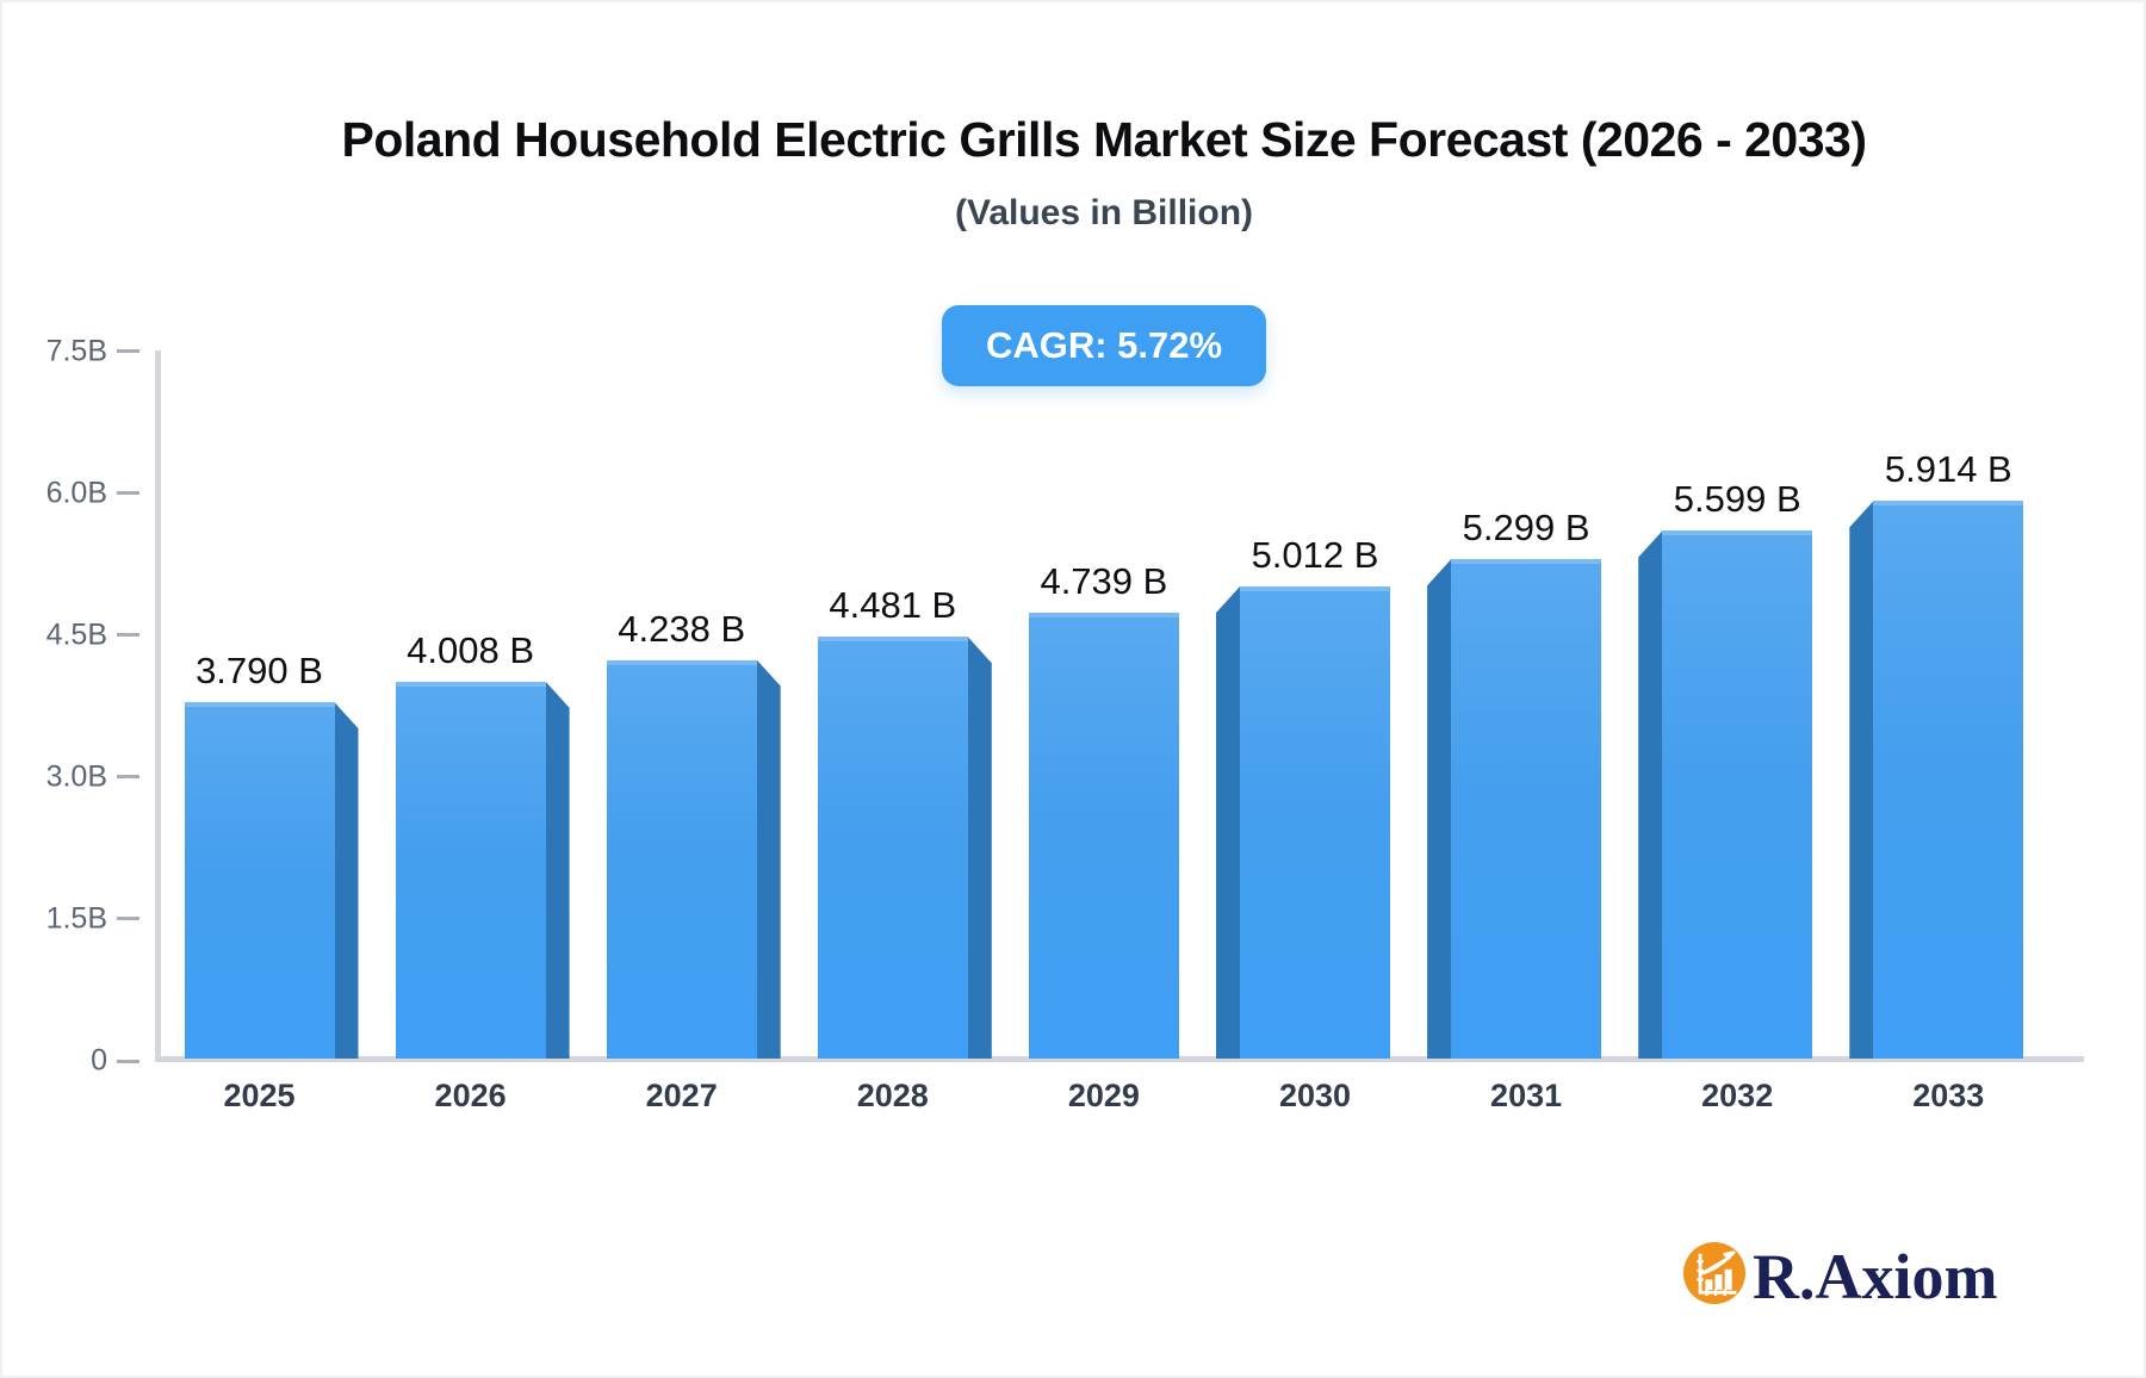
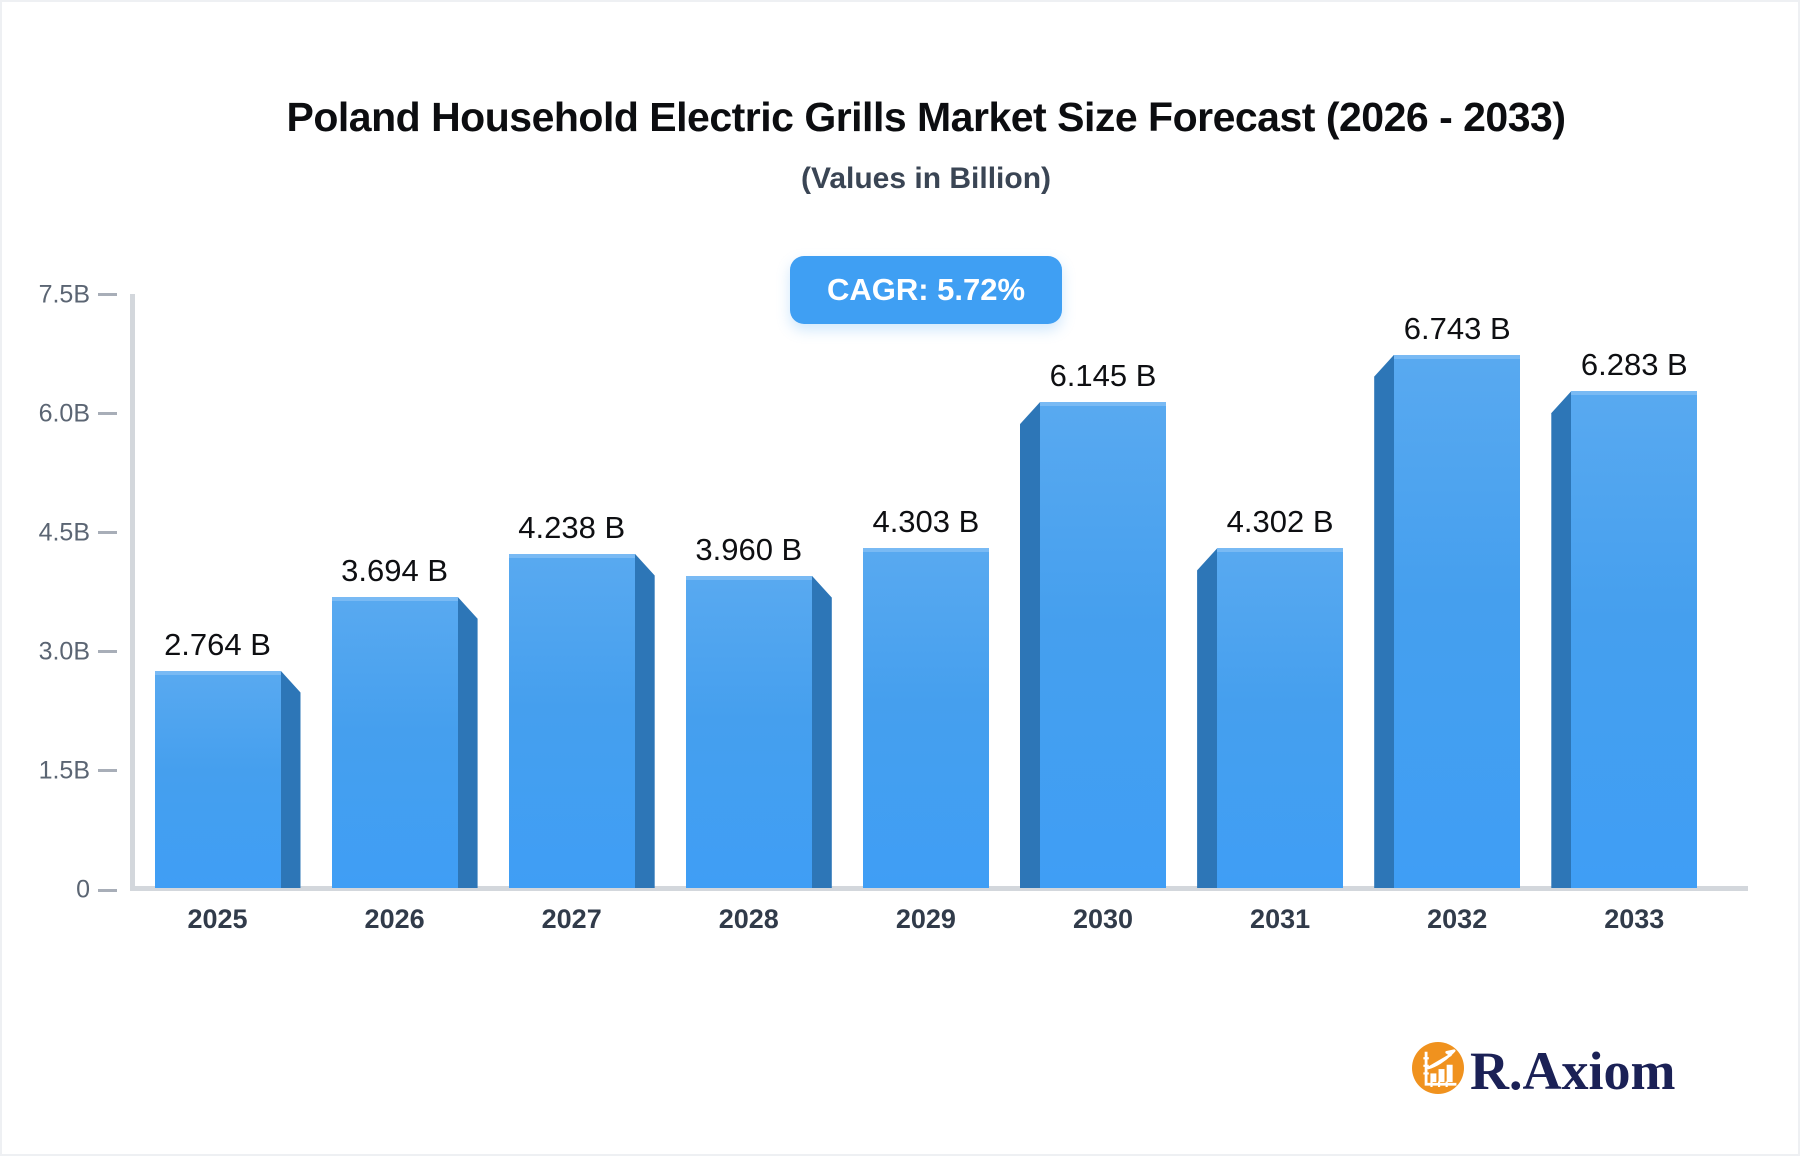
2025: 3.790 -> 2.764
2026: 4.008 -> 3.694
2028: 4.481 -> 3.960
2029: 4.739 -> 4.303
2030: 5.012 -> 6.145
2031: 5.299 -> 4.302
2032: 5.599 -> 6.743
2033: 5.914 -> 6.283
